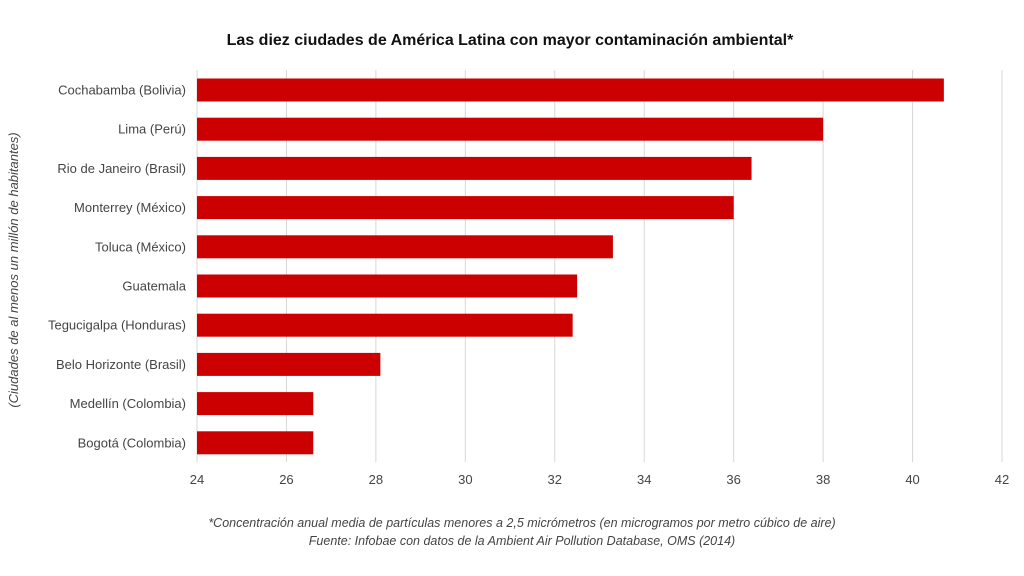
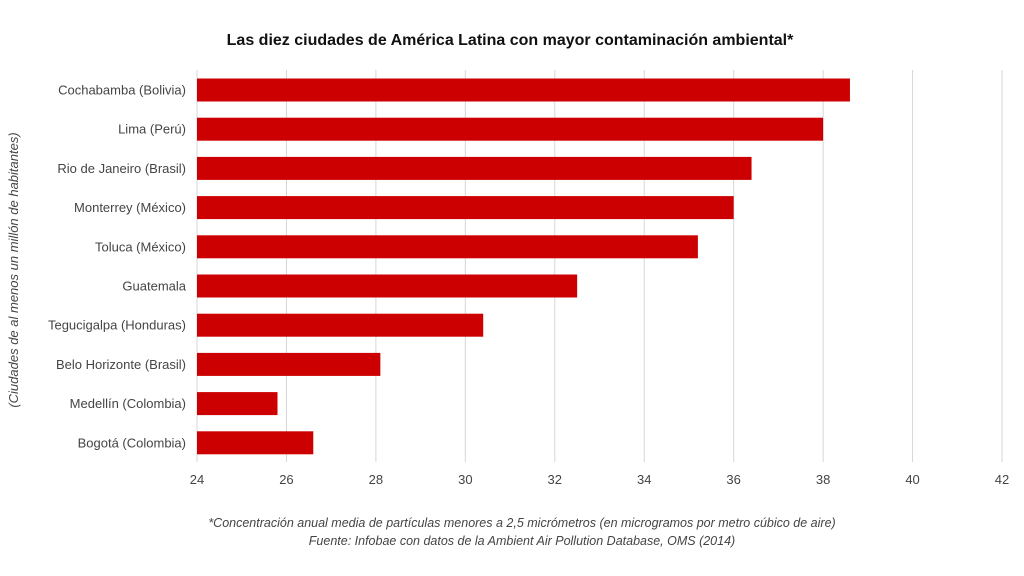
Cochabamba (Bolivia): 40.7 -> 38.6
Toluca (México): 33.3 -> 35.2
Tegucigalpa (Honduras): 32.4 -> 30.4
Medellín (Colombia): 26.6 -> 25.8
